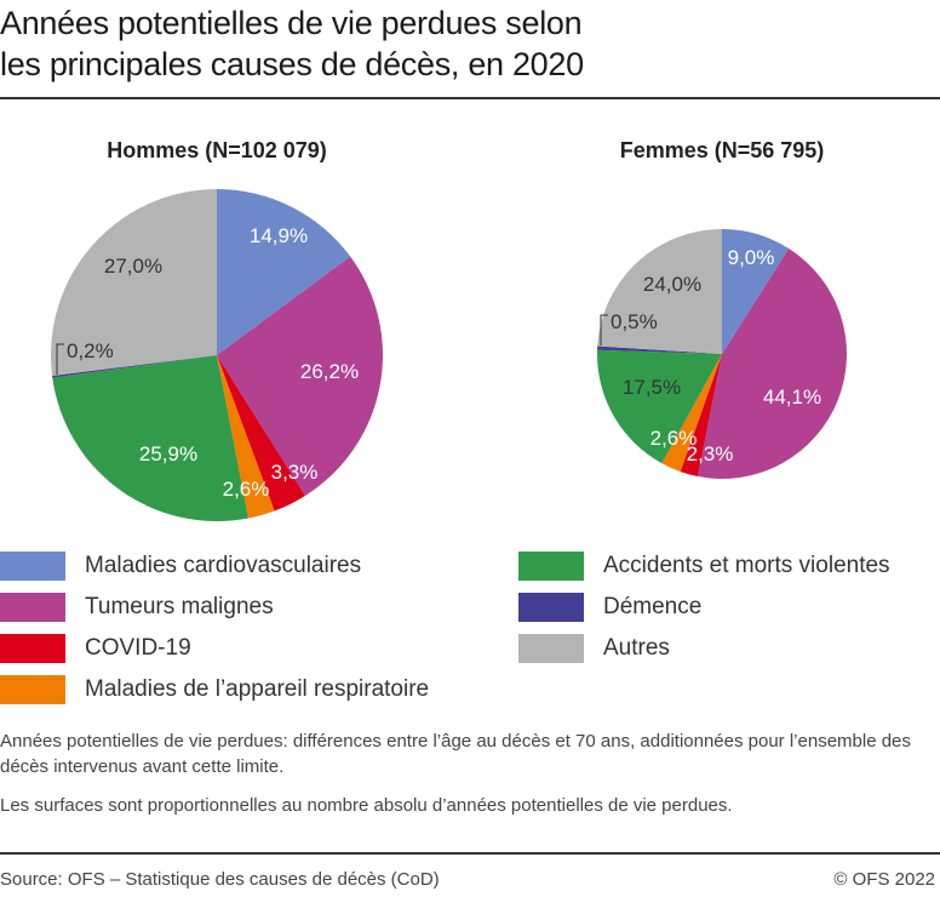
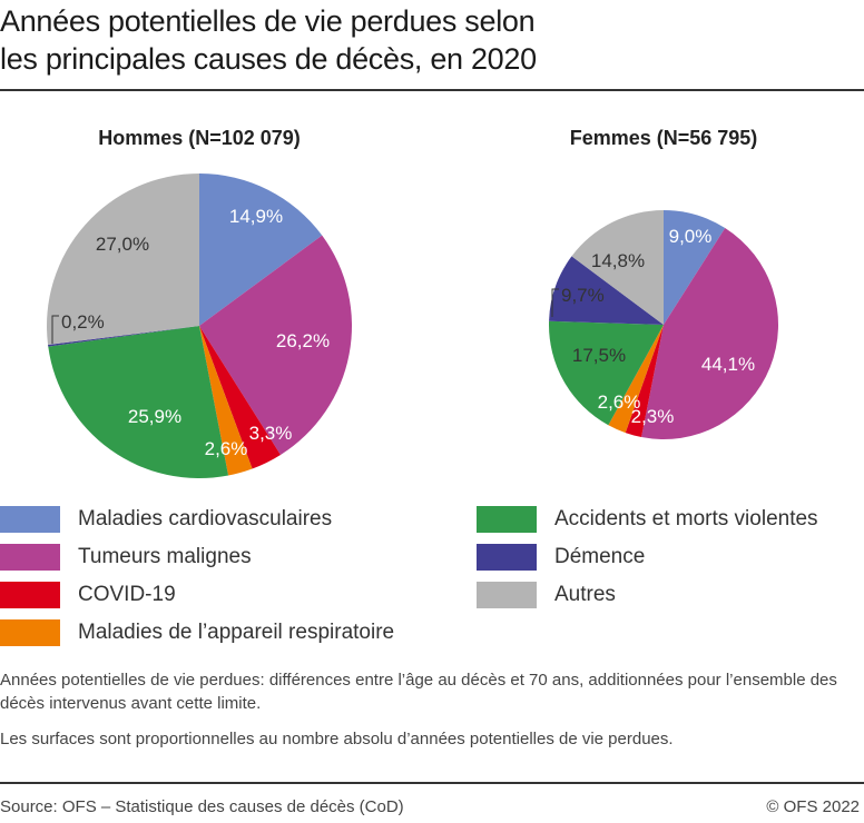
Femmes (N=56 795)/Démence: 0,5% -> 9,7%
Femmes (N=56 795)/Autres: 24,0% -> 14,8%
